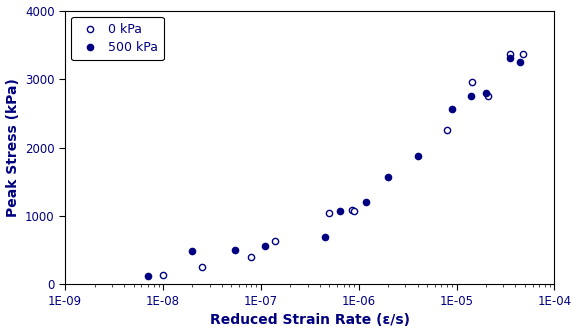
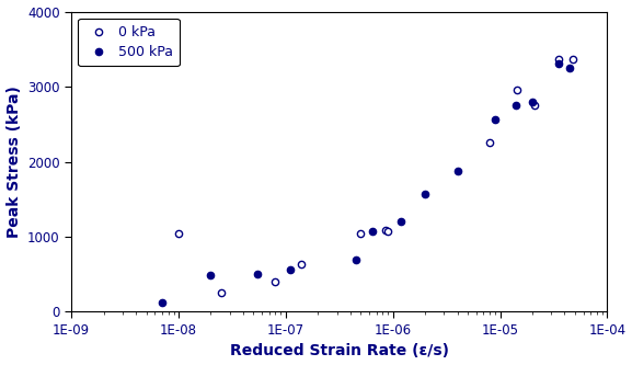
0 kPa/1E-08: 140 -> 1040
